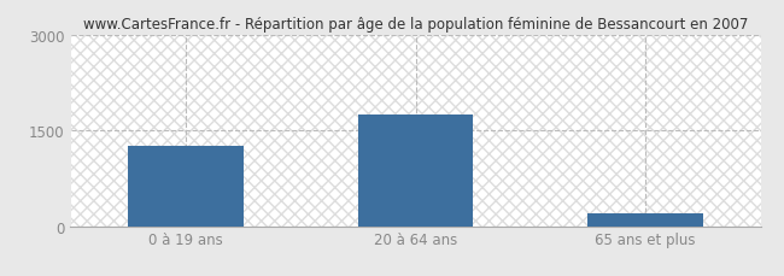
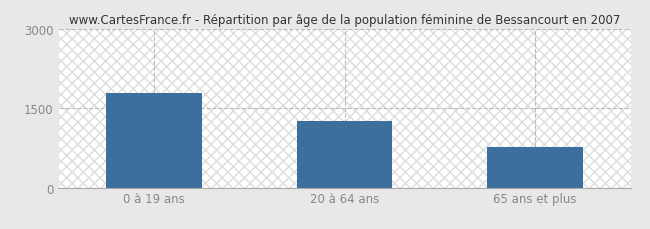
0 à 19 ans: 1250 -> 1780
20 à 64 ans: 1750 -> 1260
65 ans et plus: 200 -> 760
